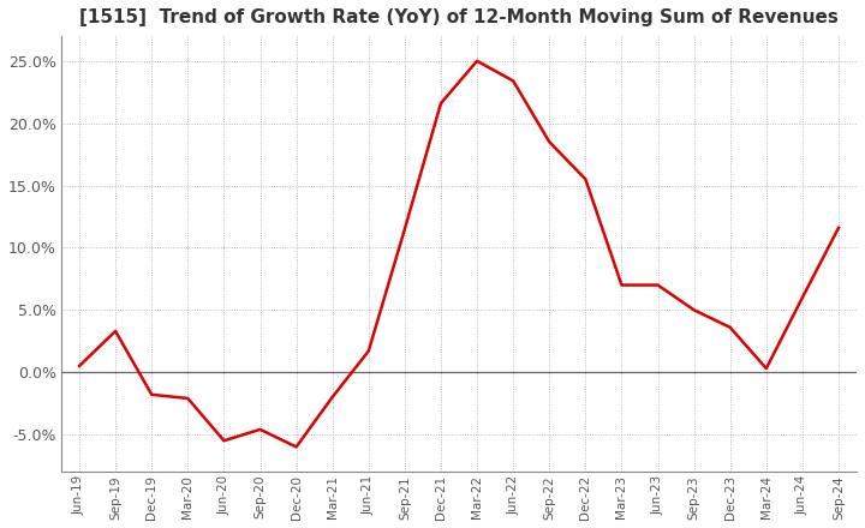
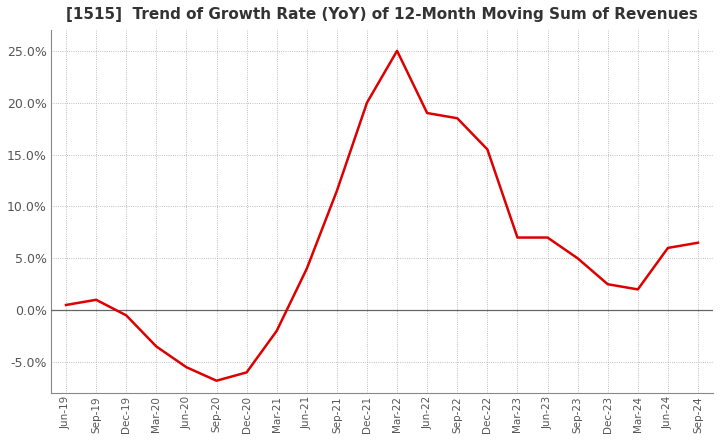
Sep-19: 3.3% -> 1.0%
Dec-19: -1.8% -> -0.5%
Mar-20: -2.1% -> -3.5%
Sep-20: -4.6% -> -6.8%
Jun-21: 1.7% -> 4.0%
Dec-21: 21.6% -> 20.0%
Jun-22: 23.4% -> 19.0%
Dec-23: 3.6% -> 2.5%
Mar-24: 0.3% -> 2.0%
Sep-24: 11.6% -> 6.5%
